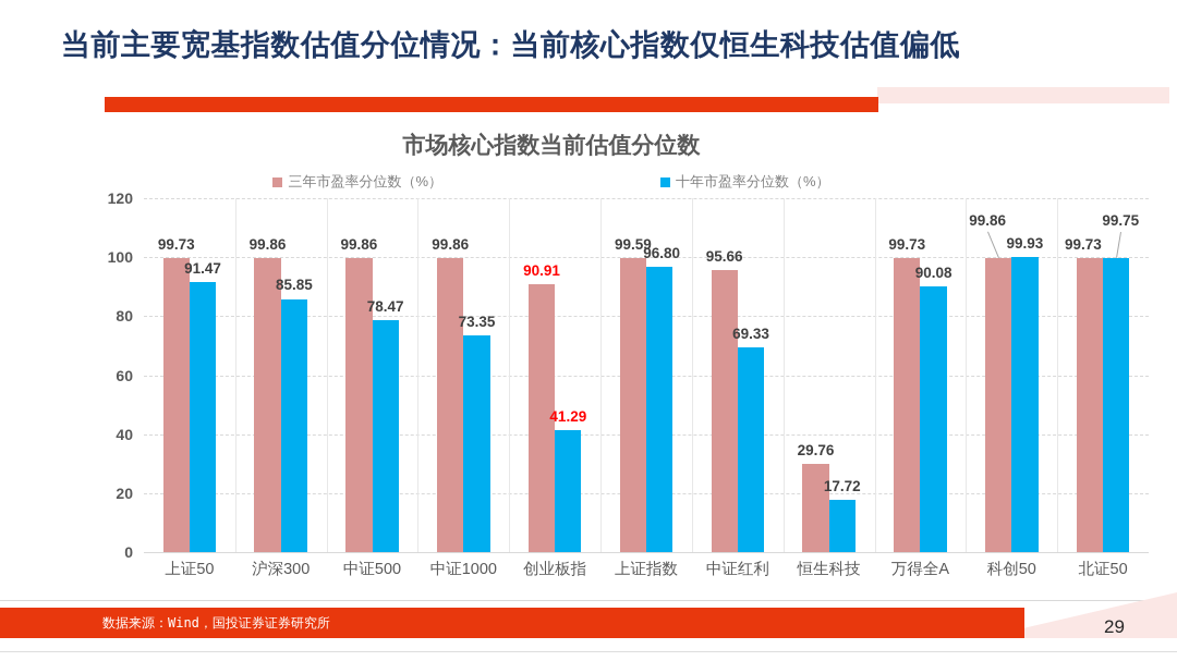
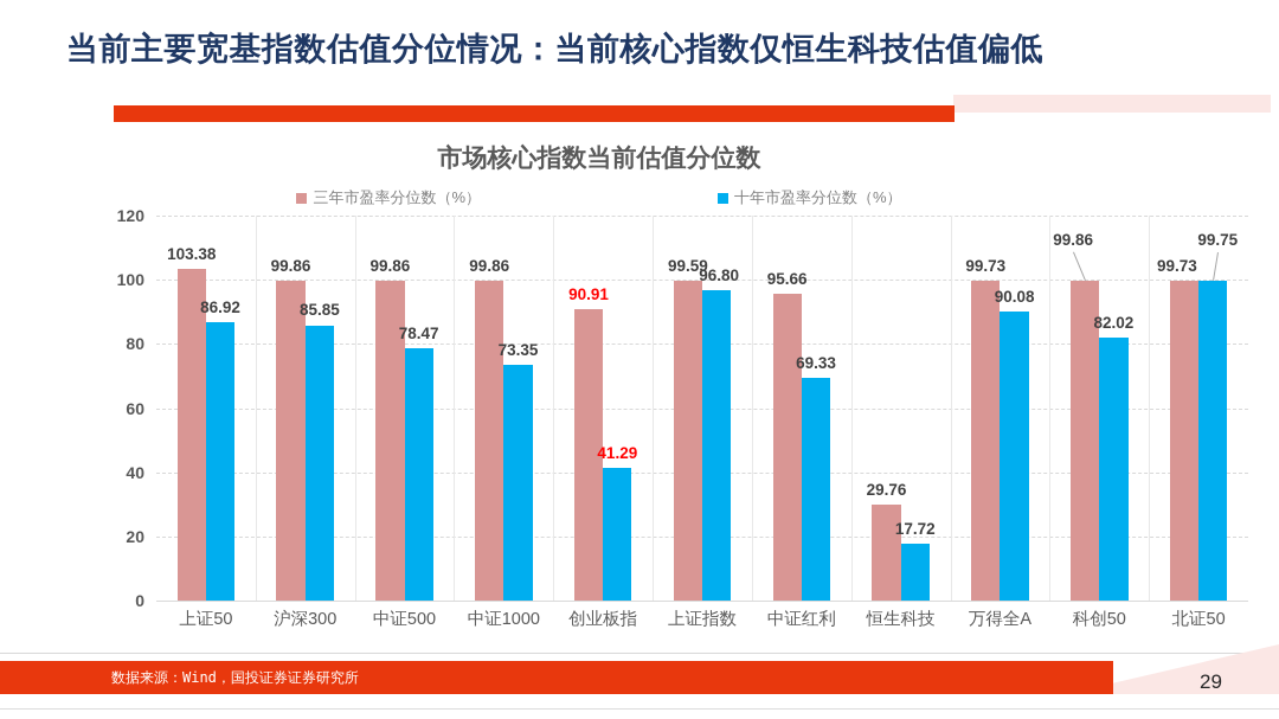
三年市盈率分位数（%）/上证50: 99.73 -> 103.38
十年市盈率分位数（%）/上证50: 91.47 -> 86.92
十年市盈率分位数（%）/科创50: 99.93 -> 82.02
